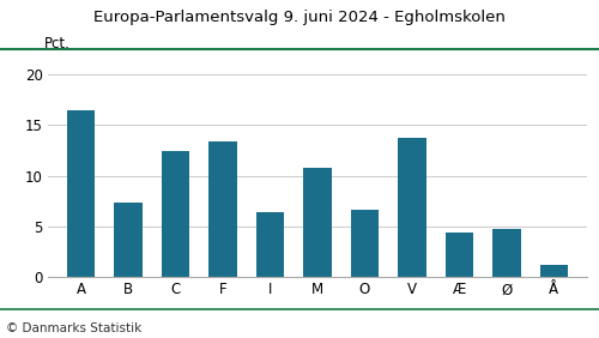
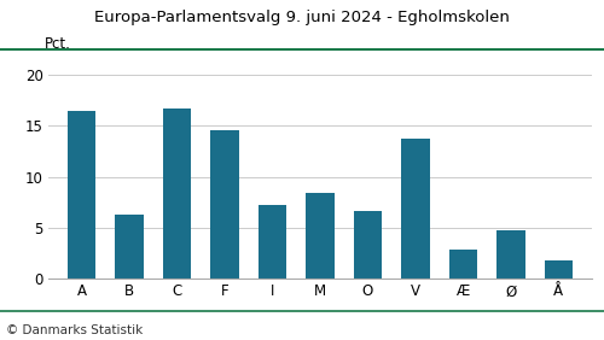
B: 7.4 -> 6.3
C: 12.4 -> 16.7
F: 13.4 -> 14.6
I: 6.4 -> 7.2
M: 10.8 -> 8.4
Æ: 4.4 -> 2.9
Å: 1.2 -> 1.8
